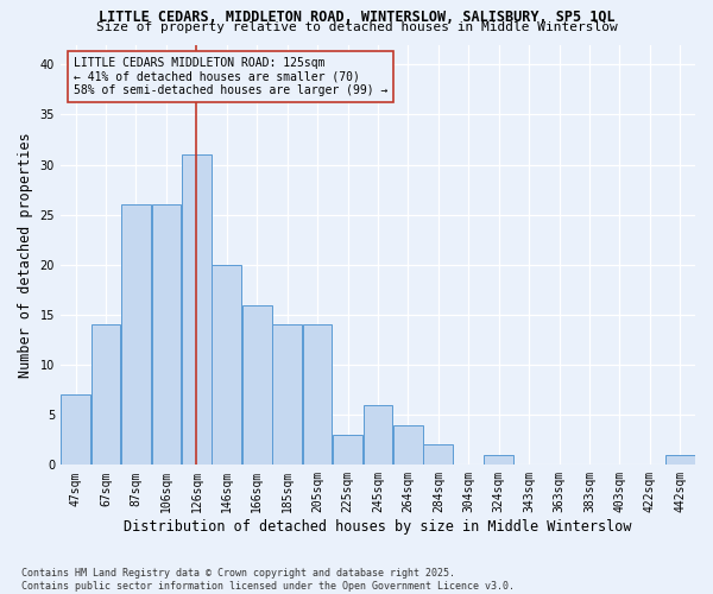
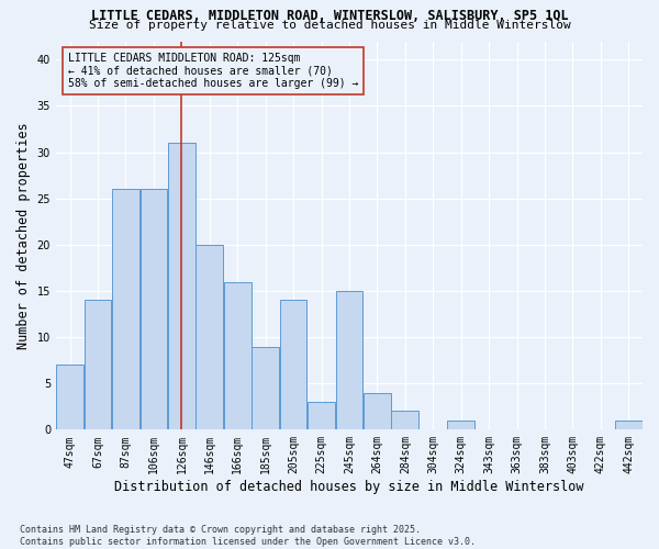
185sqm: 14 -> 9
245sqm: 6 -> 15
